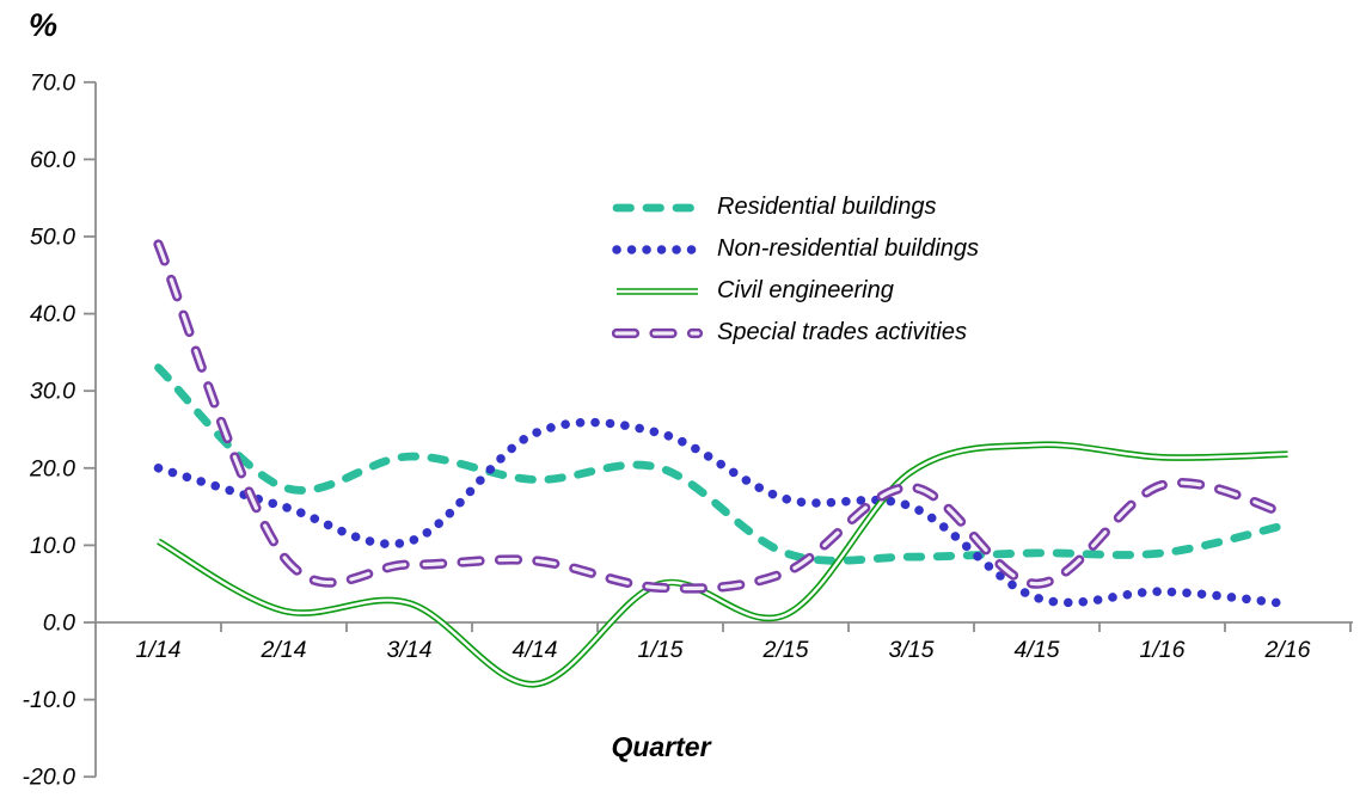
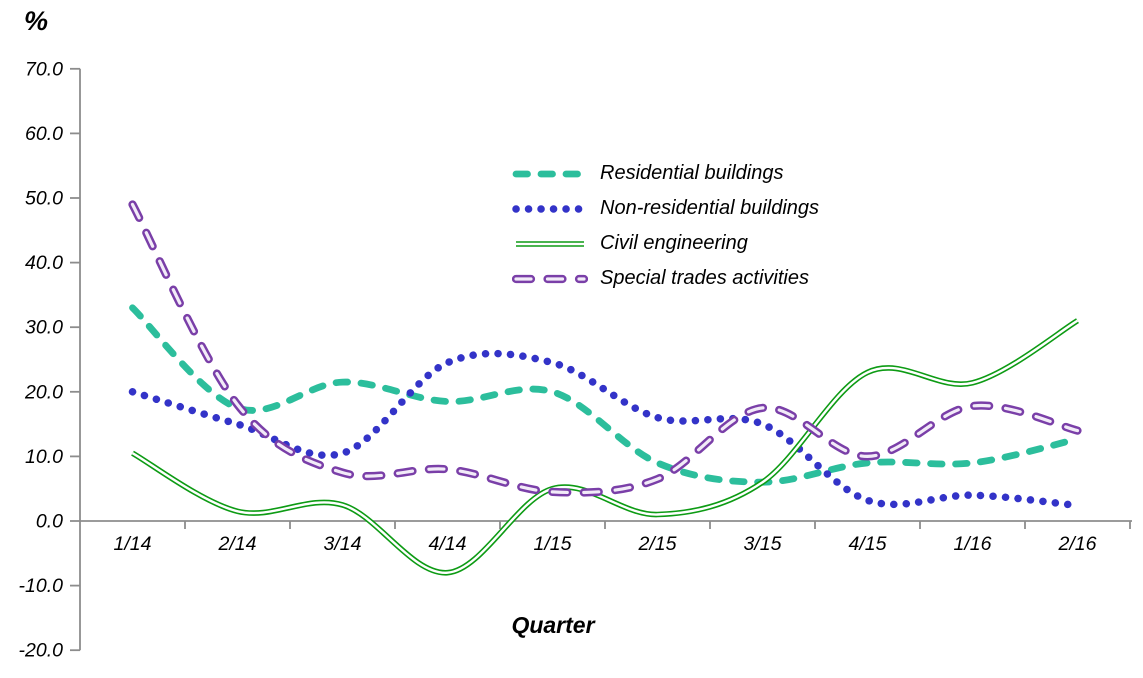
Special trades activities/2/14: 8 -> 18
Residential buildings/3/15: 8 -> 6
Civil engineering/3/15: 20 -> 6
Special trades activities/4/15: 5 -> 10
Civil engineering/2/16: 22 -> 31
